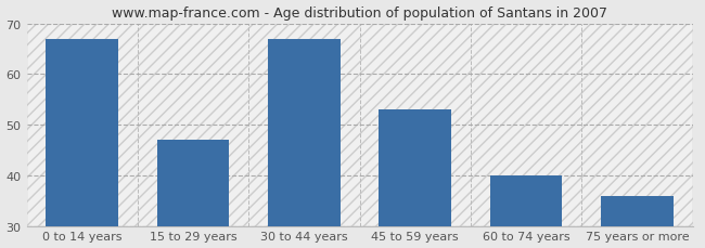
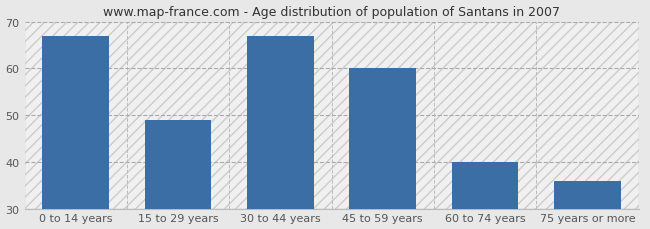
15 to 29 years: 47 -> 49
45 to 59 years: 53 -> 60
